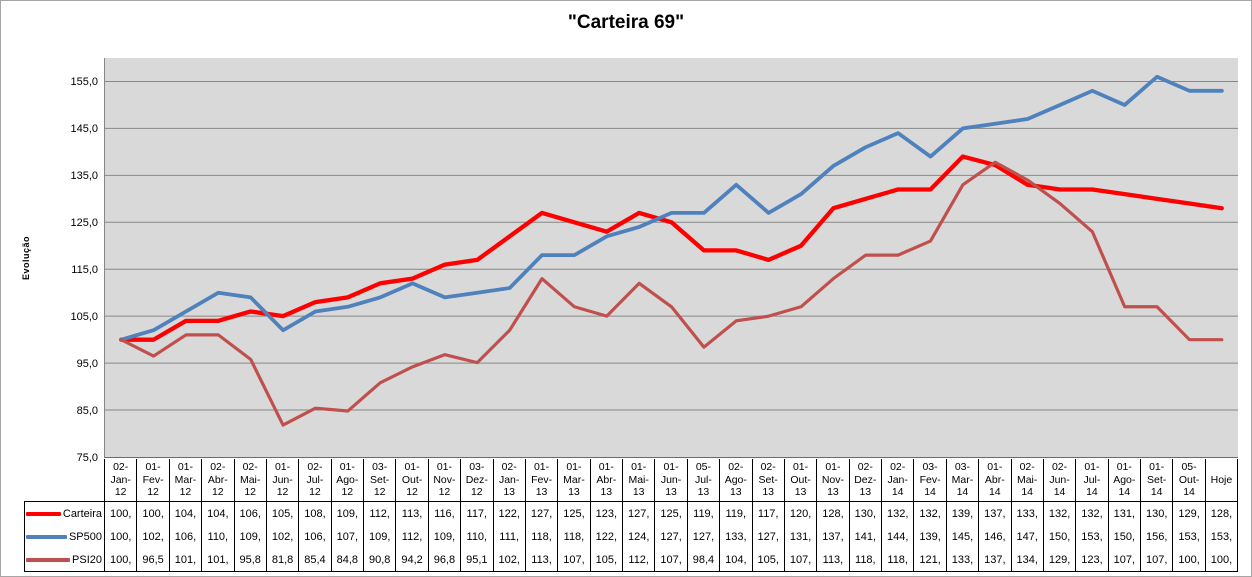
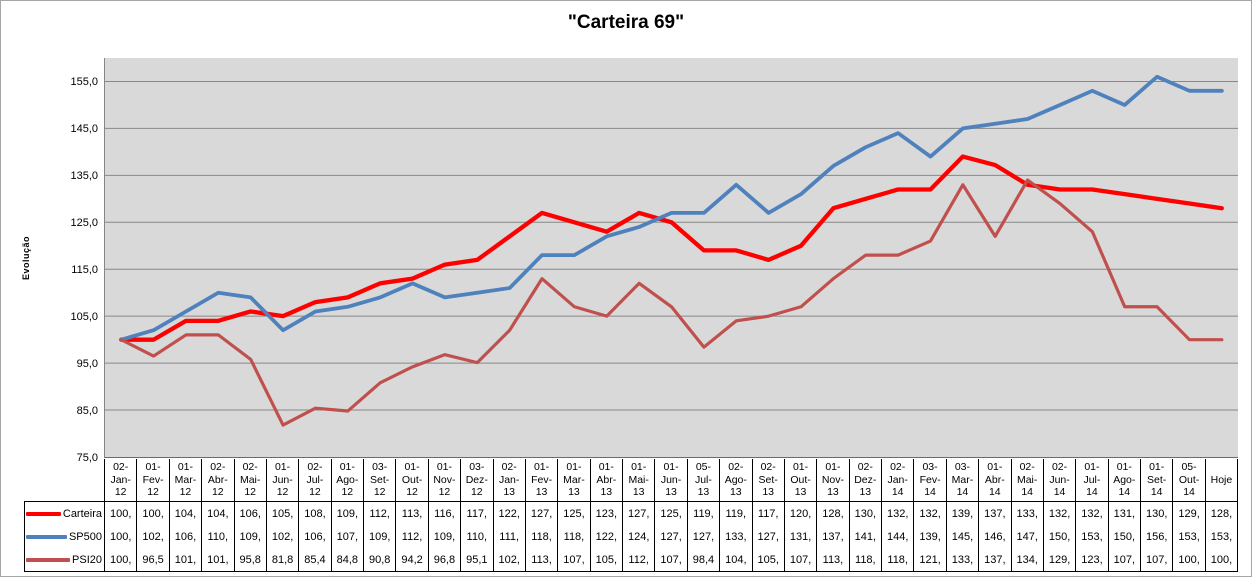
PSI20/01-Abr-14: 138 -> 122
